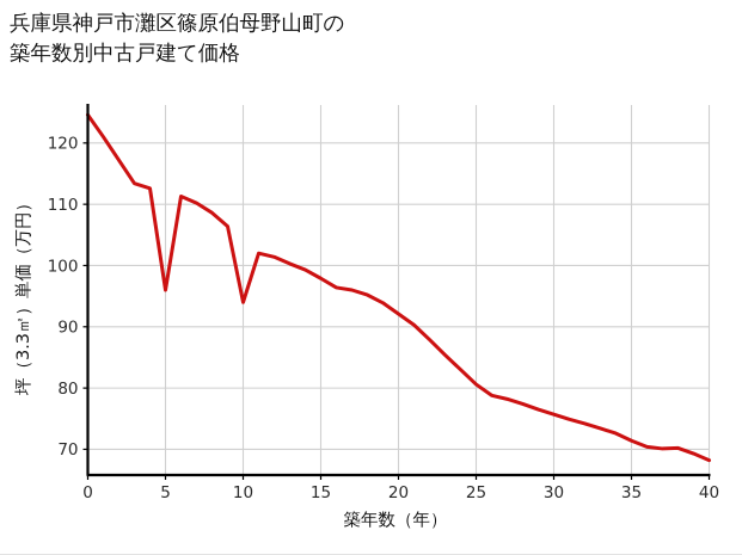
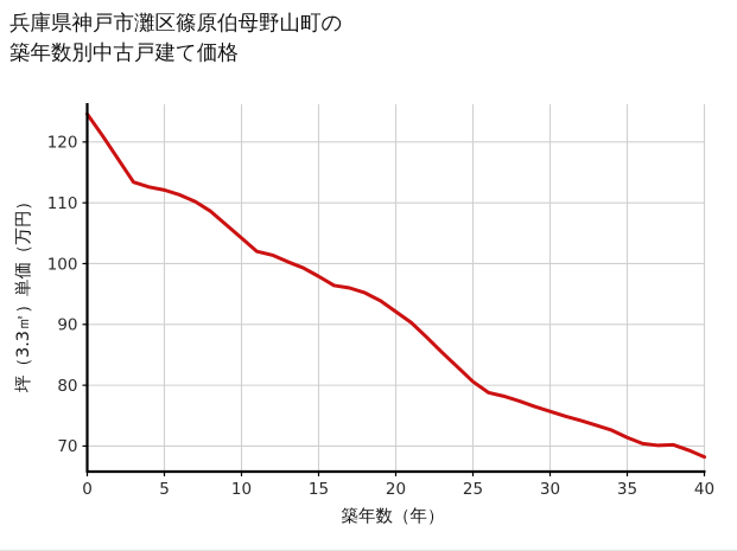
5: 96 -> 112
10: 94 -> 104
